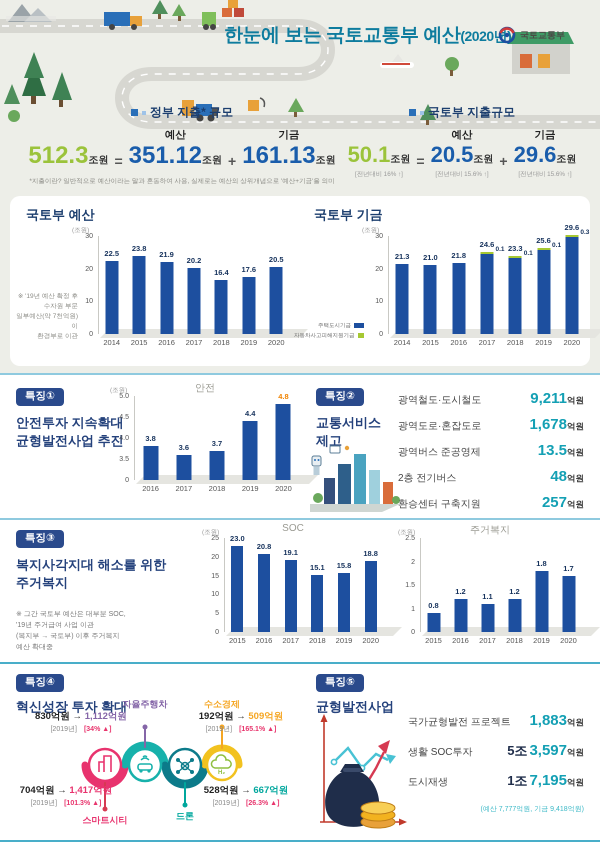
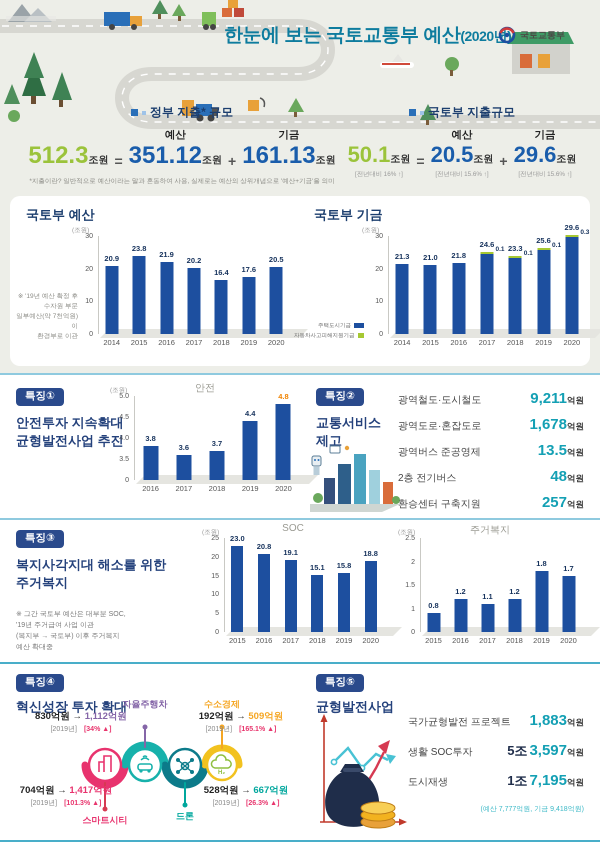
국토부 예산/2014: 22.5 -> 20.9
